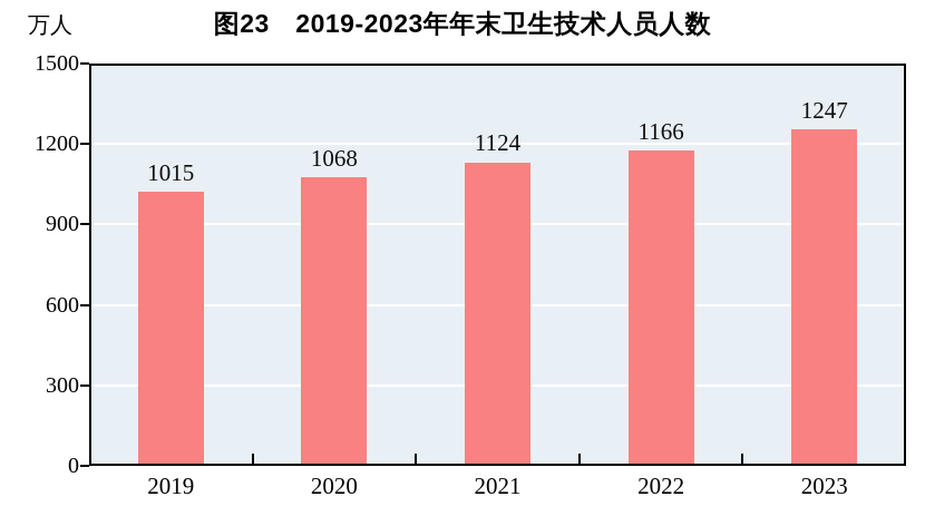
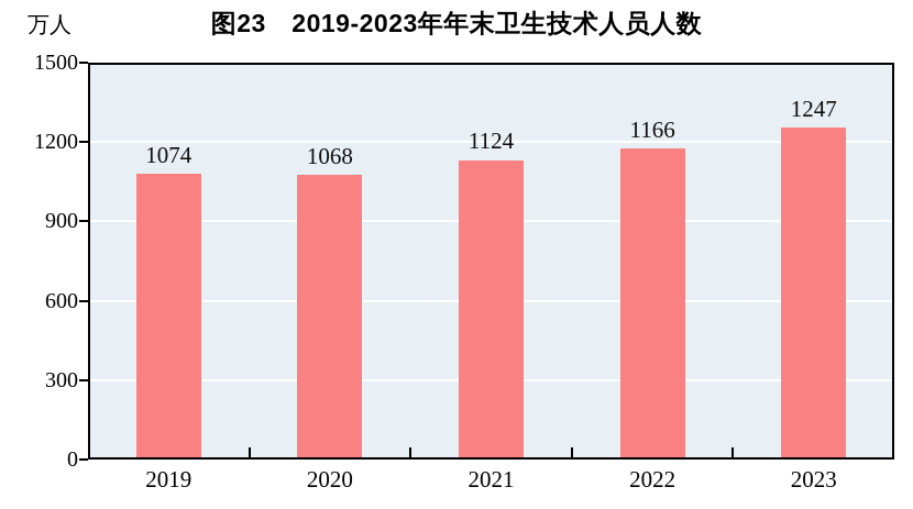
2019: 1015 -> 1074
